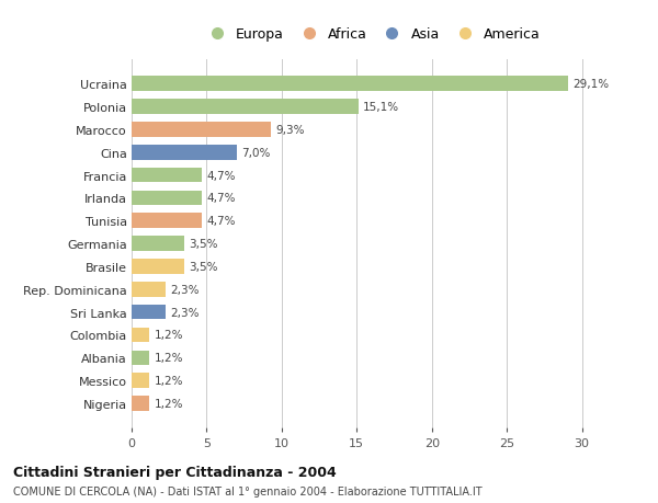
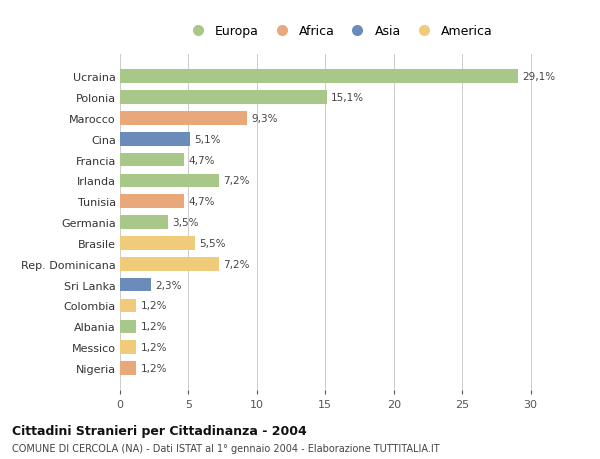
Cina: 7,0% -> 5,1%
Irlanda: 4,7% -> 7,2%
Brasile: 3,5% -> 5,5%
Rep. Dominicana: 2,3% -> 7,2%
